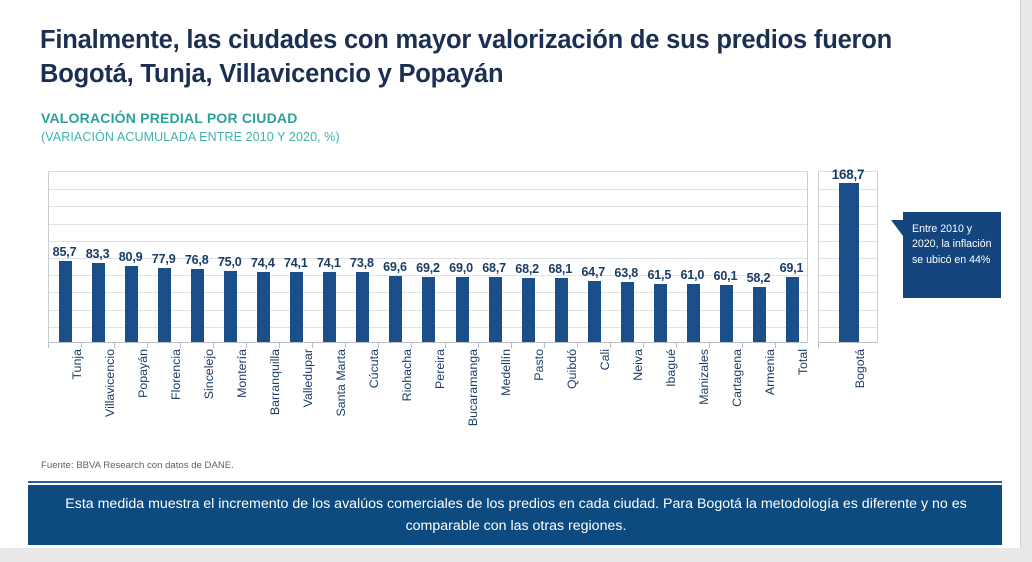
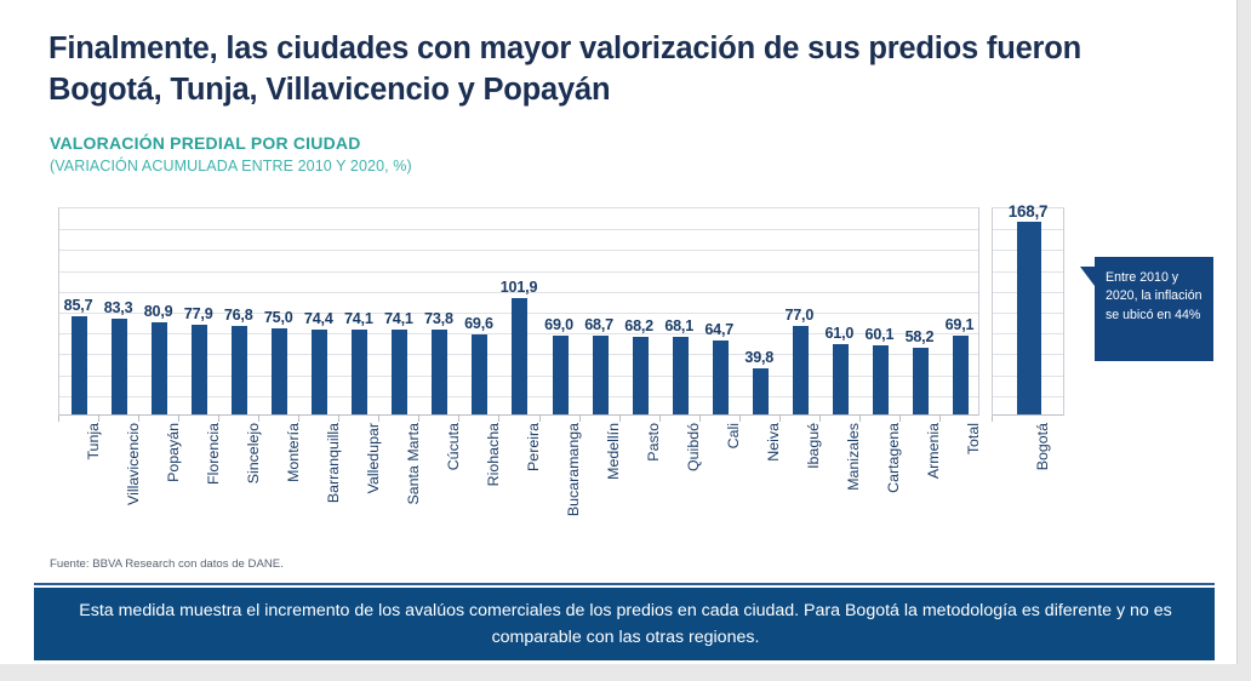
Pereira: 69,2 -> 101,9
Neiva: 63,8 -> 39,8
Ibagué: 61,5 -> 77,0
